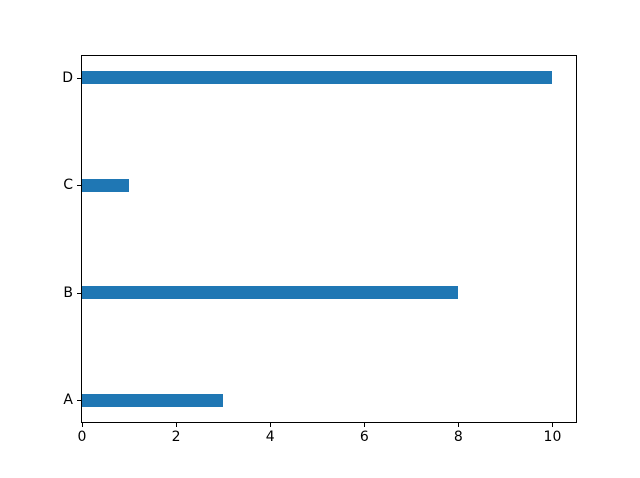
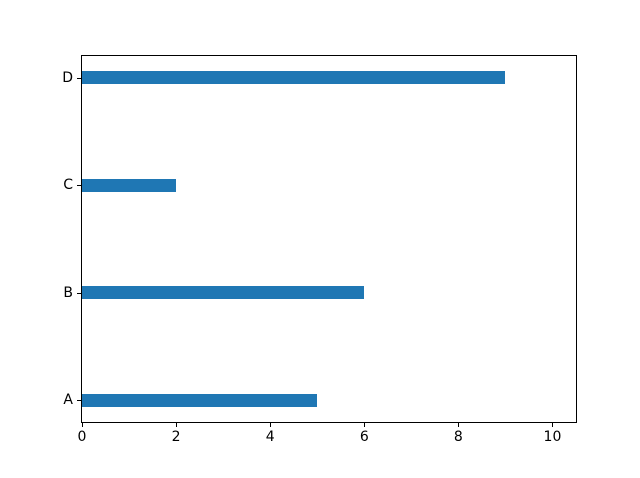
A: 3 -> 5
B: 8 -> 6
C: 1 -> 2
D: 10 -> 9
